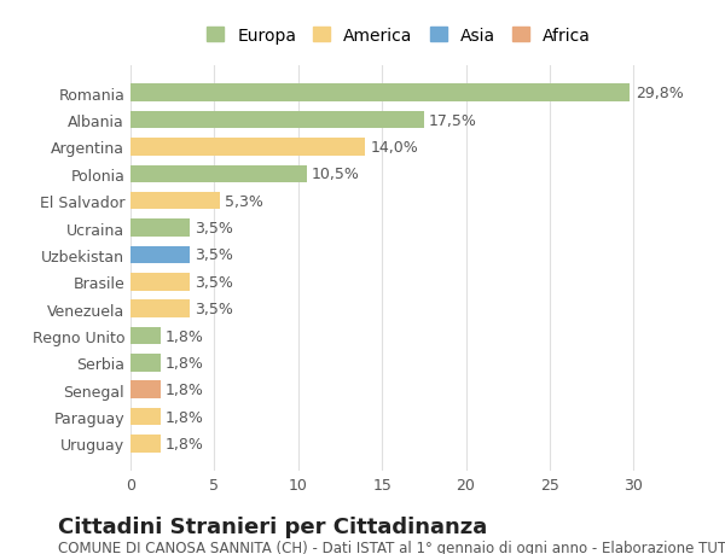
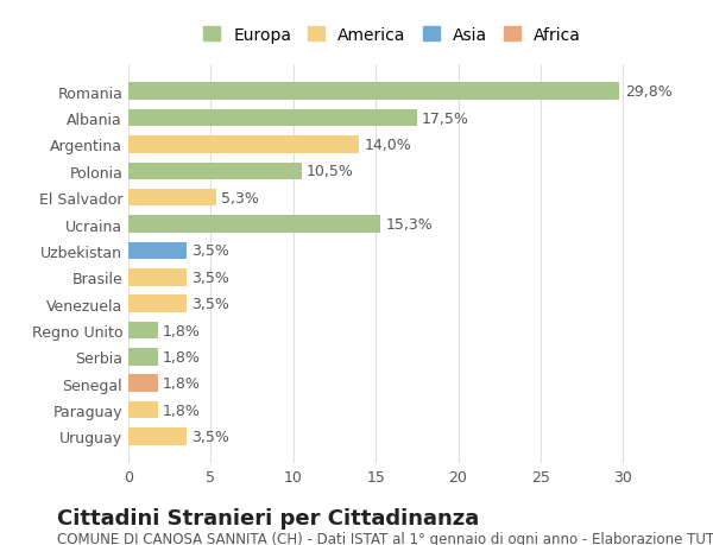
Ucraina: 3,5% -> 15,3%
Uruguay: 1,8% -> 3,5%
